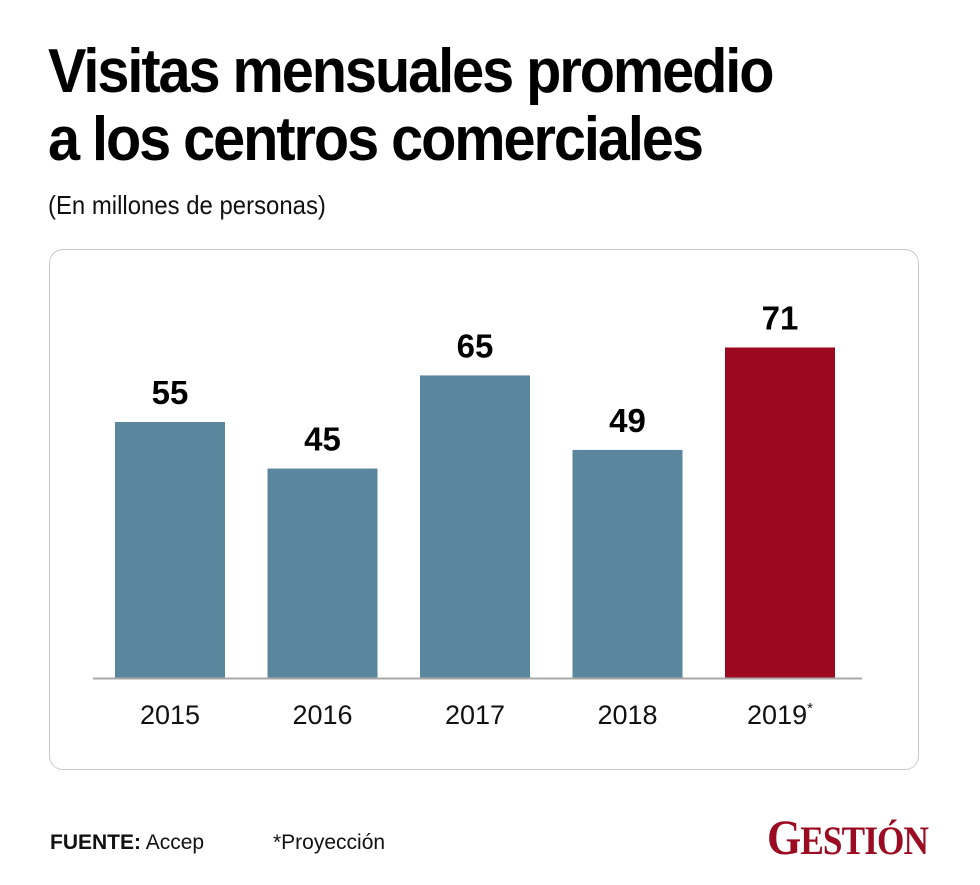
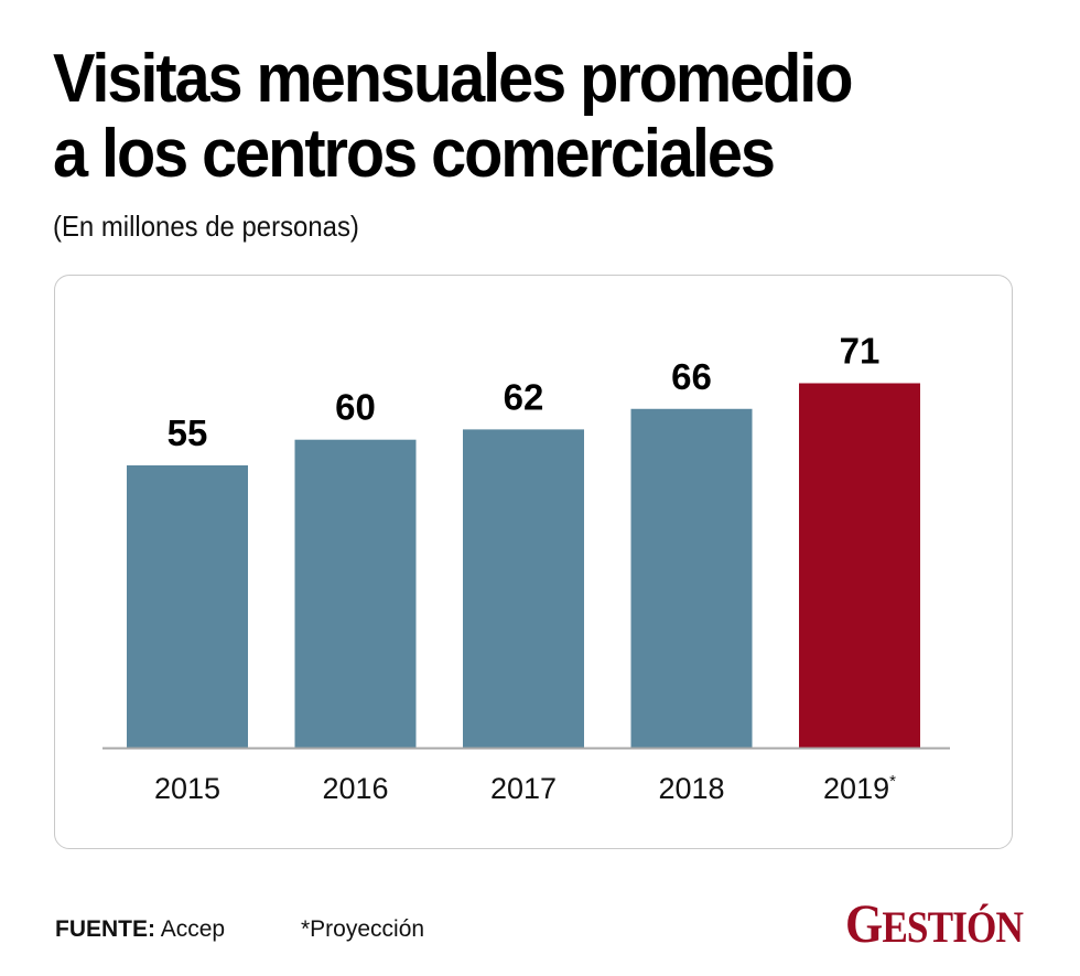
2016: 45 -> 60
2017: 65 -> 62
2018: 49 -> 66
